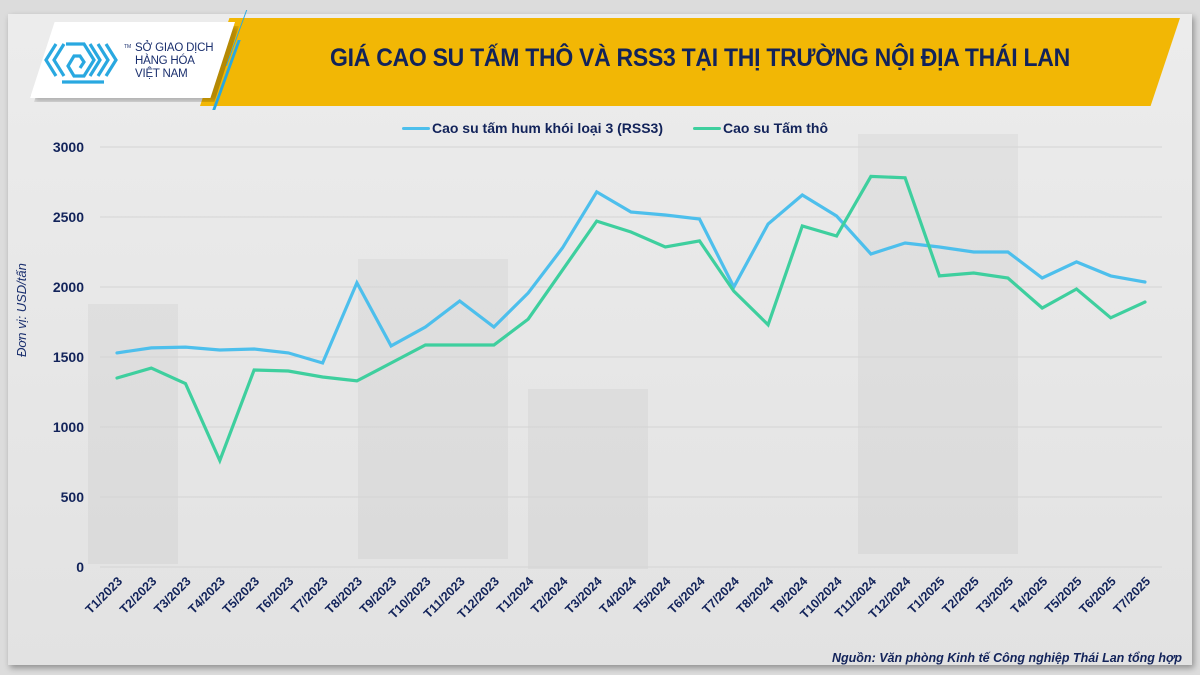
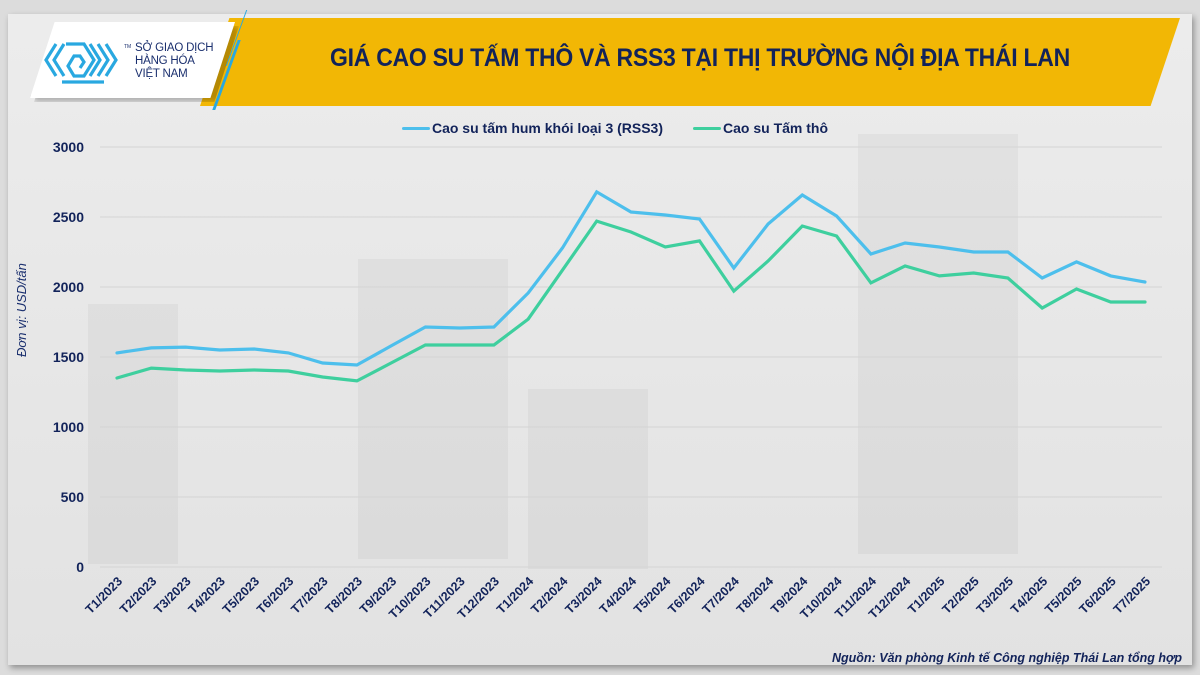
Cao su Tấm thô/T3/2023: 1310 -> 1410
Cao su Tấm thô/T4/2023: 760 -> 1400
Cao su tấm hum khói loại 3 (RSS3)/T8/2023: 2030 -> 1440
Cao su tấm hum khói loại 3 (RSS3)/T11/2023: 1900 -> 1710
Cao su tấm hum khói loại 3 (RSS3)/T7/2024: 2000 -> 2140
Cao su Tấm thô/T8/2024: 1730 -> 2190
Cao su Tấm thô/T11/2024: 2790 -> 2030
Cao su Tấm thô/T12/2024: 2780 -> 2150
Cao su Tấm thô/T6/2025: 1780 -> 1890
